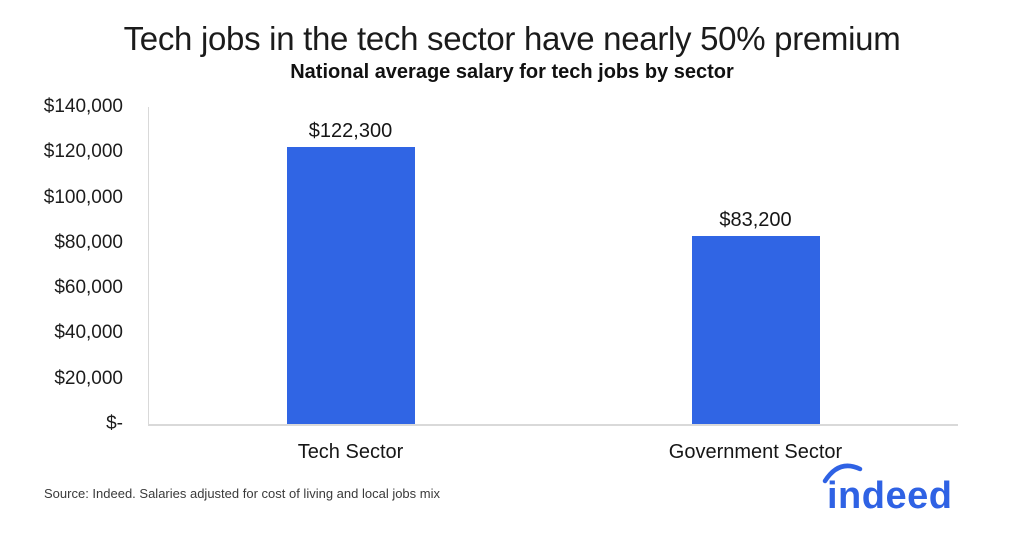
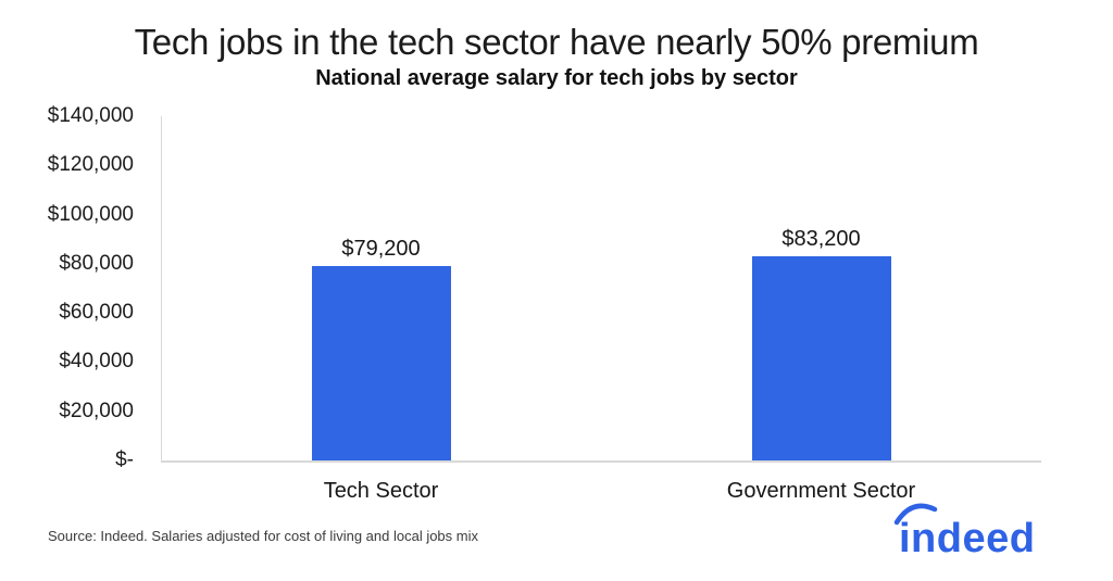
Tech Sector: $122,300 -> $79,200
